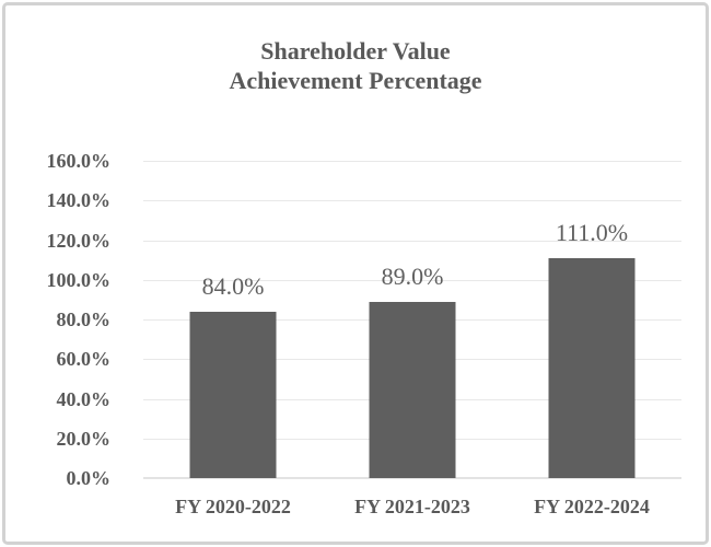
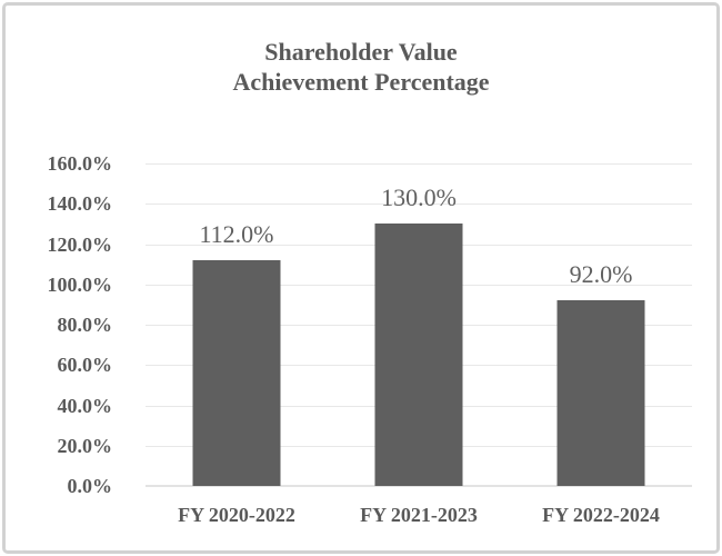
FY 2020-2022: 84.0% -> 112.0%
FY 2021-2023: 89.0% -> 130.0%
FY 2022-2024: 111.0% -> 92.0%
